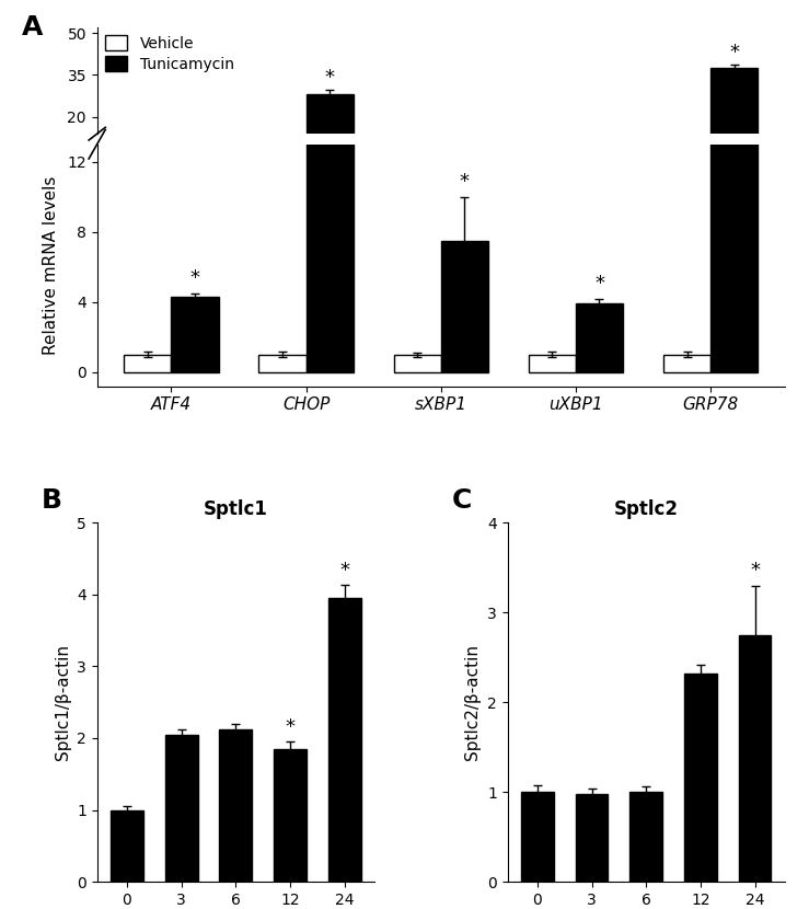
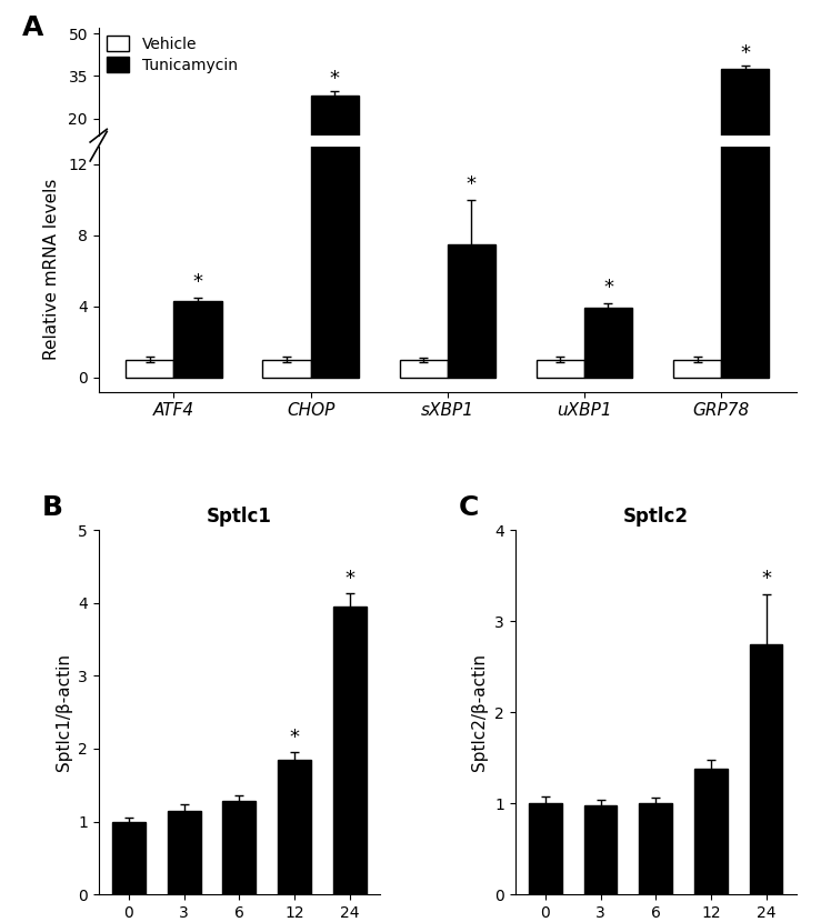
Sptlc1/3: 2.04 -> 1.15
Sptlc1/6: 2.12 -> 1.28
Sptlc2/12: 2.32 -> 1.38
